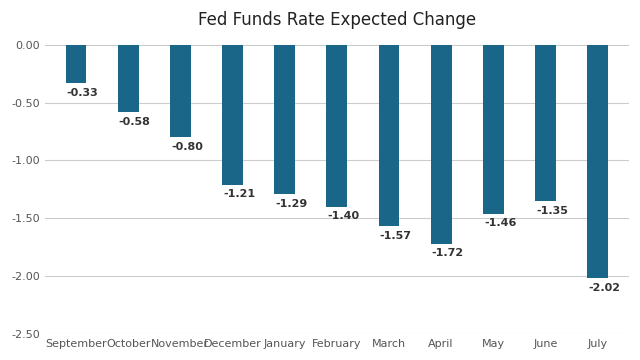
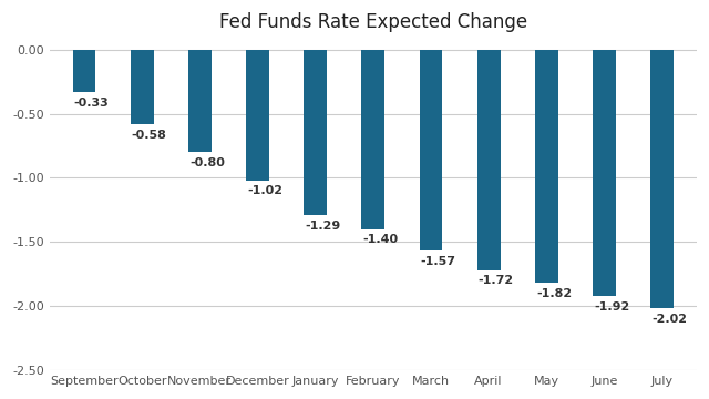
December: -1.21 -> -1.02
May: -1.46 -> -1.82
June: -1.35 -> -1.92
